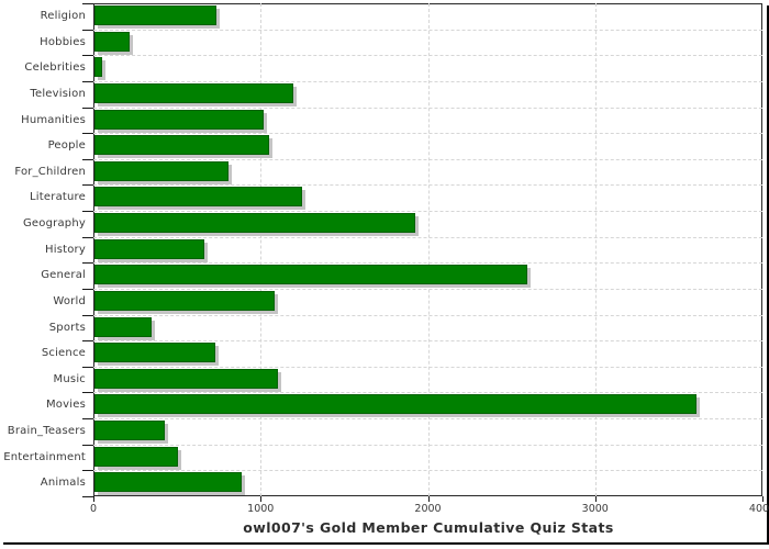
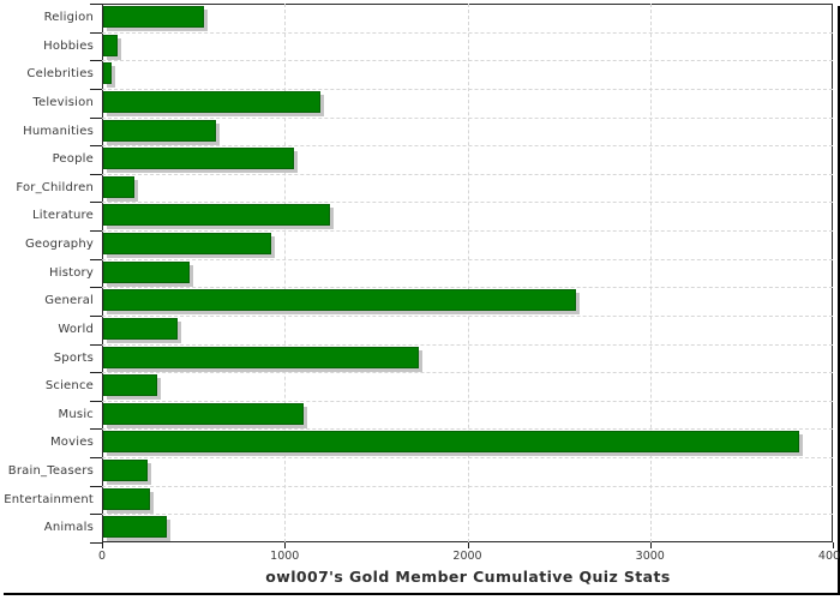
Religion: 730 -> 550
Hobbies: 210 -> 80
Humanities: 1010 -> 620
For_Children: 800 -> 170
Geography: 1920 -> 920
History: 660 -> 480
World: 1080 -> 400
Sports: 340 -> 1730
Science: 720 -> 300
Movies: 3600 -> 3810
Brain_Teasers: 420 -> 240
Entertainment: 500 -> 260
Animals: 880 -> 340
